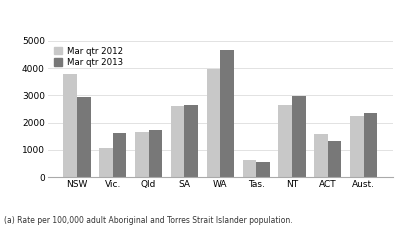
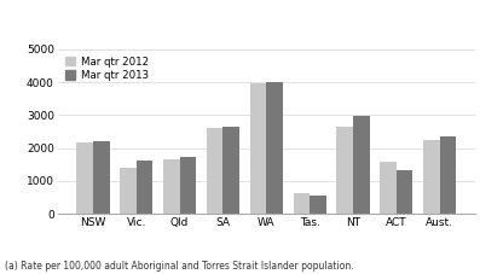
Mar qtr 2012/NSW: 3800 -> 2150
Mar qtr 2013/NSW: 2950 -> 2190
Mar qtr 2012/Vic.: 1050 -> 1380
Mar qtr 2013/WA: 4650 -> 4020
